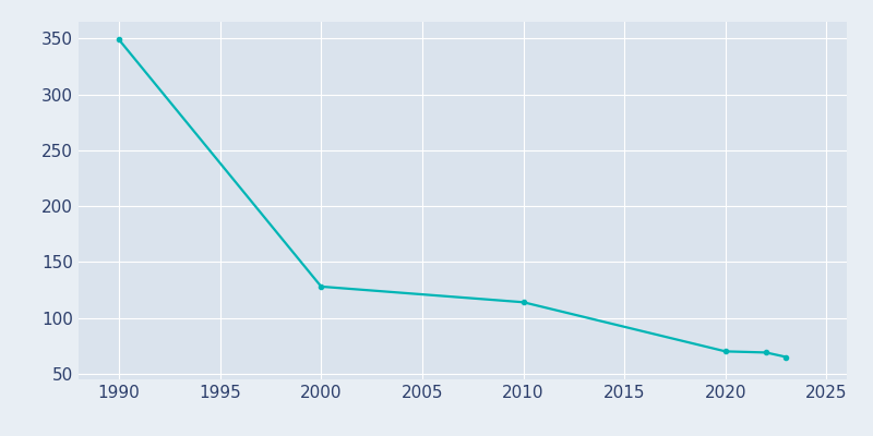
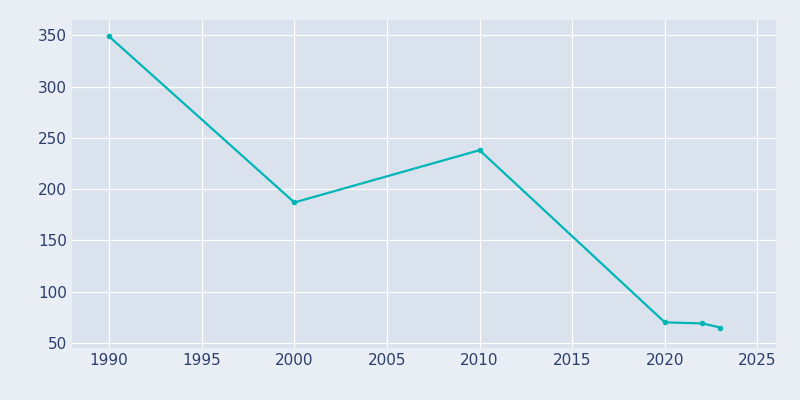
2000: 128 -> 187
2010: 114 -> 238
